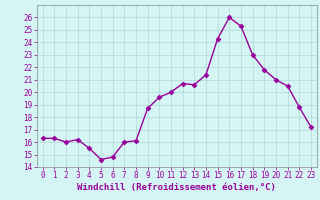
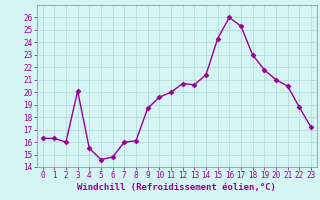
3: 16.2 -> 20.1
